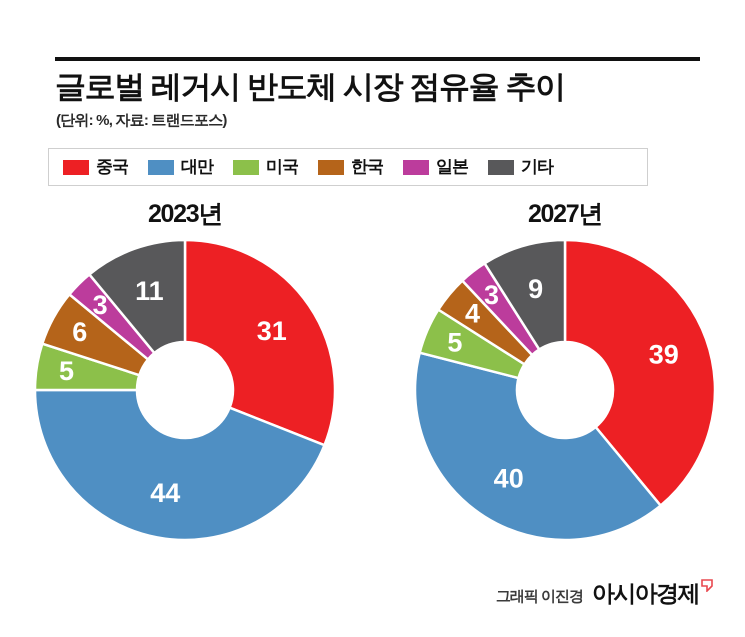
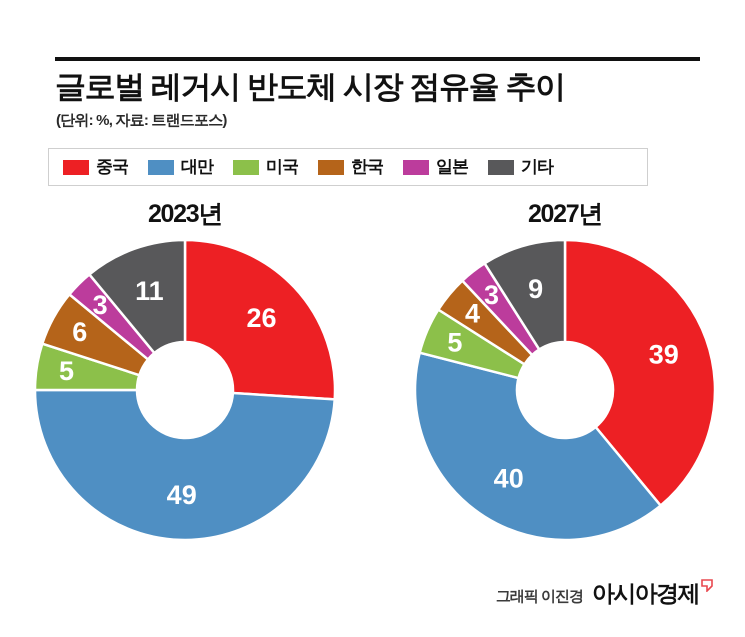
2023년/중국: 31 -> 26
2023년/대만: 44 -> 49
